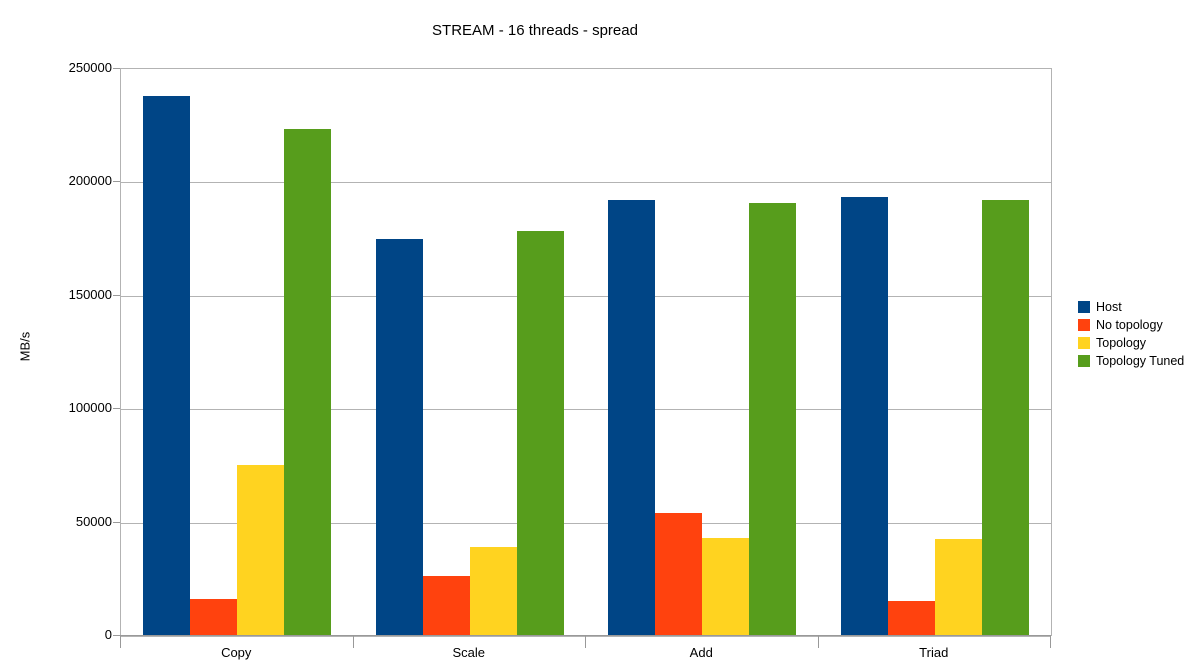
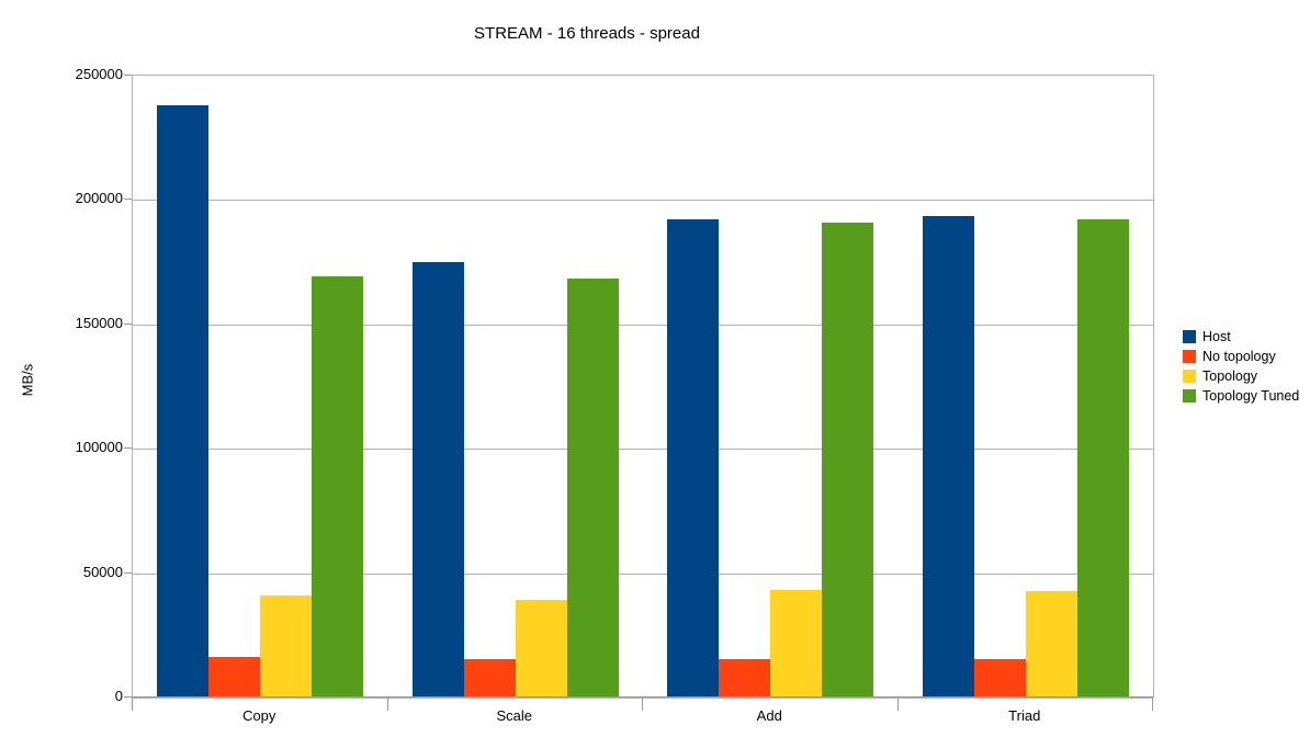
Topology/Copy: 75000 -> 40000
Topology Tuned/Copy: 223000 -> 169000
No topology/Scale: 26000 -> 15000
Topology Tuned/Scale: 178000 -> 168000
No topology/Add: 54000 -> 15000
